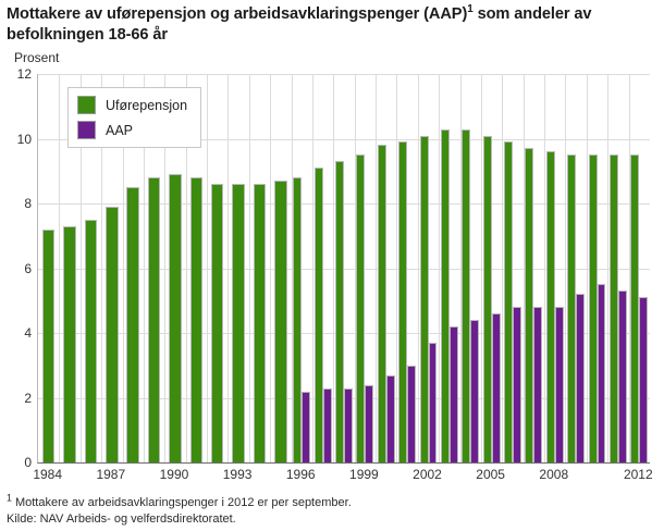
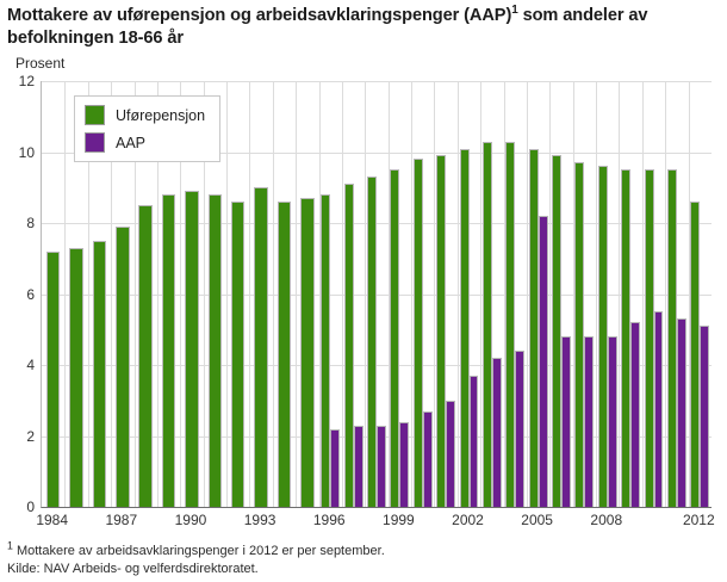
Uførepensjon/1993: 8.6 -> 9.0
AAP/2005: 4.6 -> 8.2
Uførepensjon/2012: 9.5 -> 8.6
